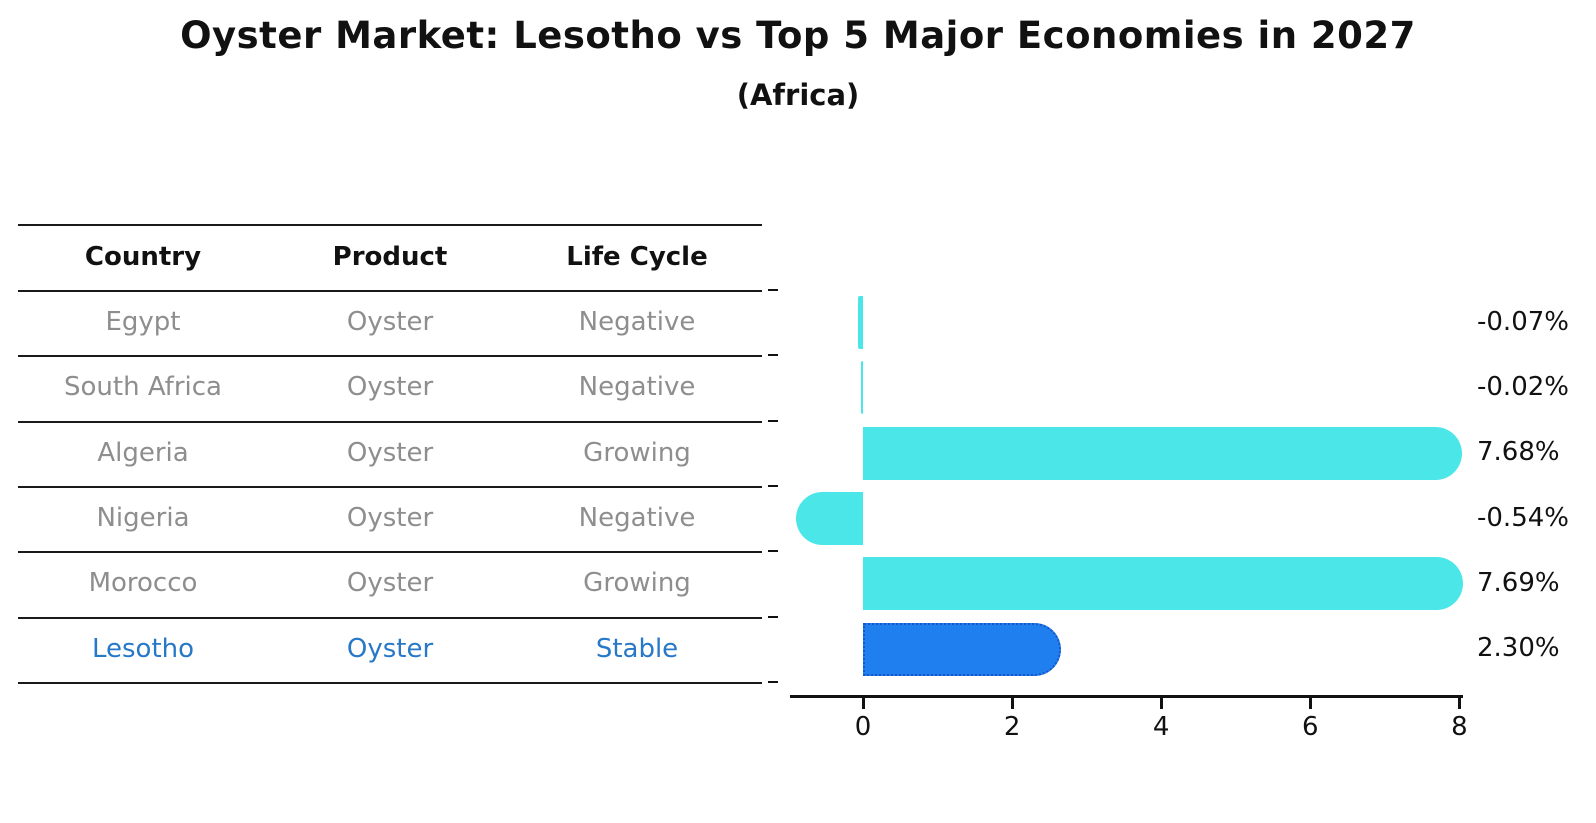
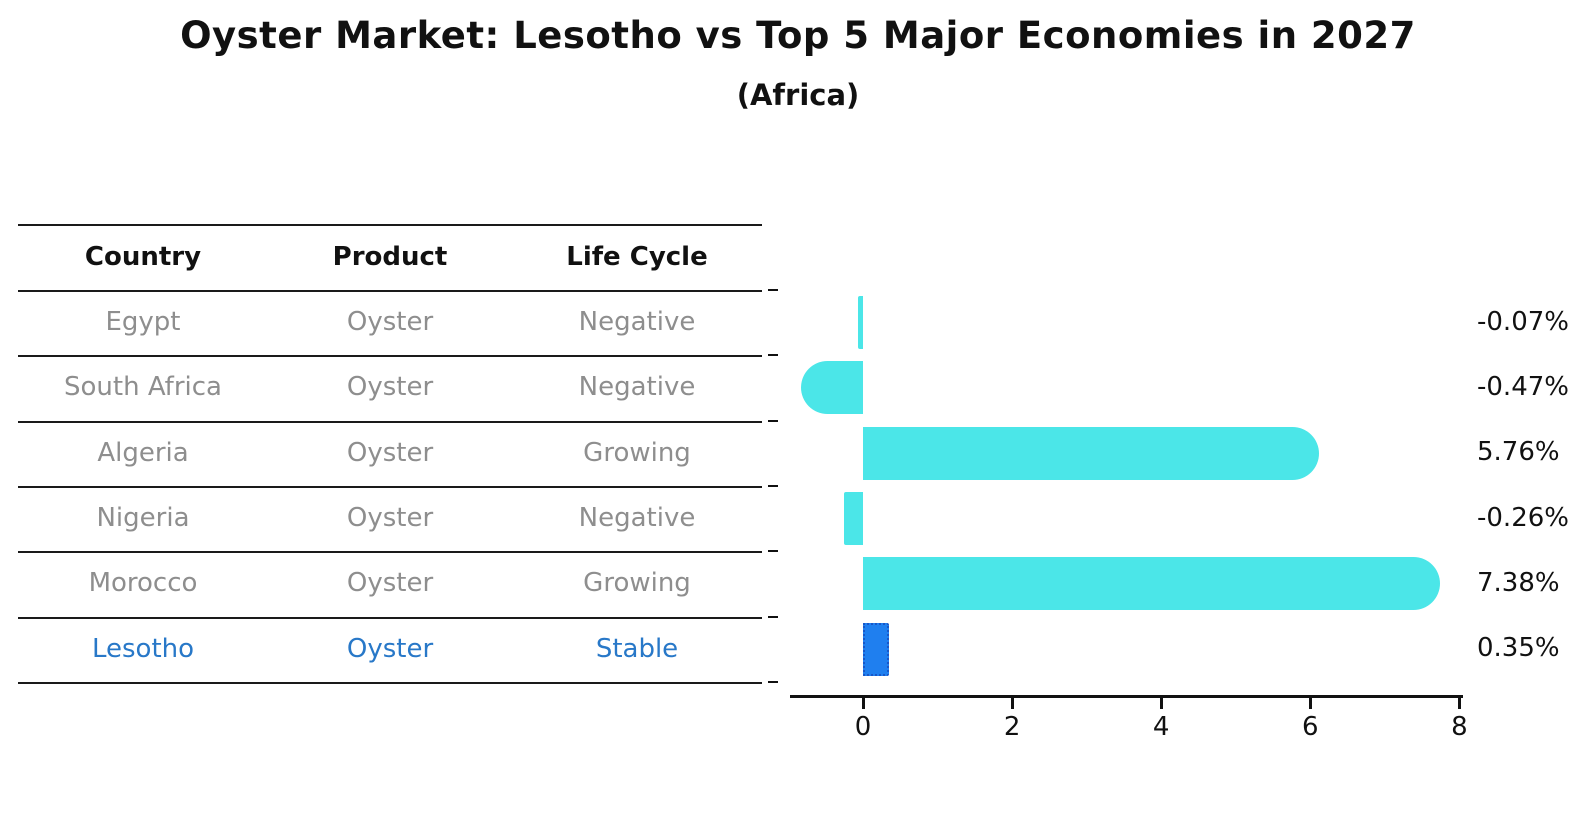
South Africa: -0.02% -> -0.47%
Algeria: 7.68% -> 5.76%
Nigeria: -0.54% -> -0.26%
Morocco: 7.69% -> 7.38%
Lesotho: 2.30% -> 0.35%
